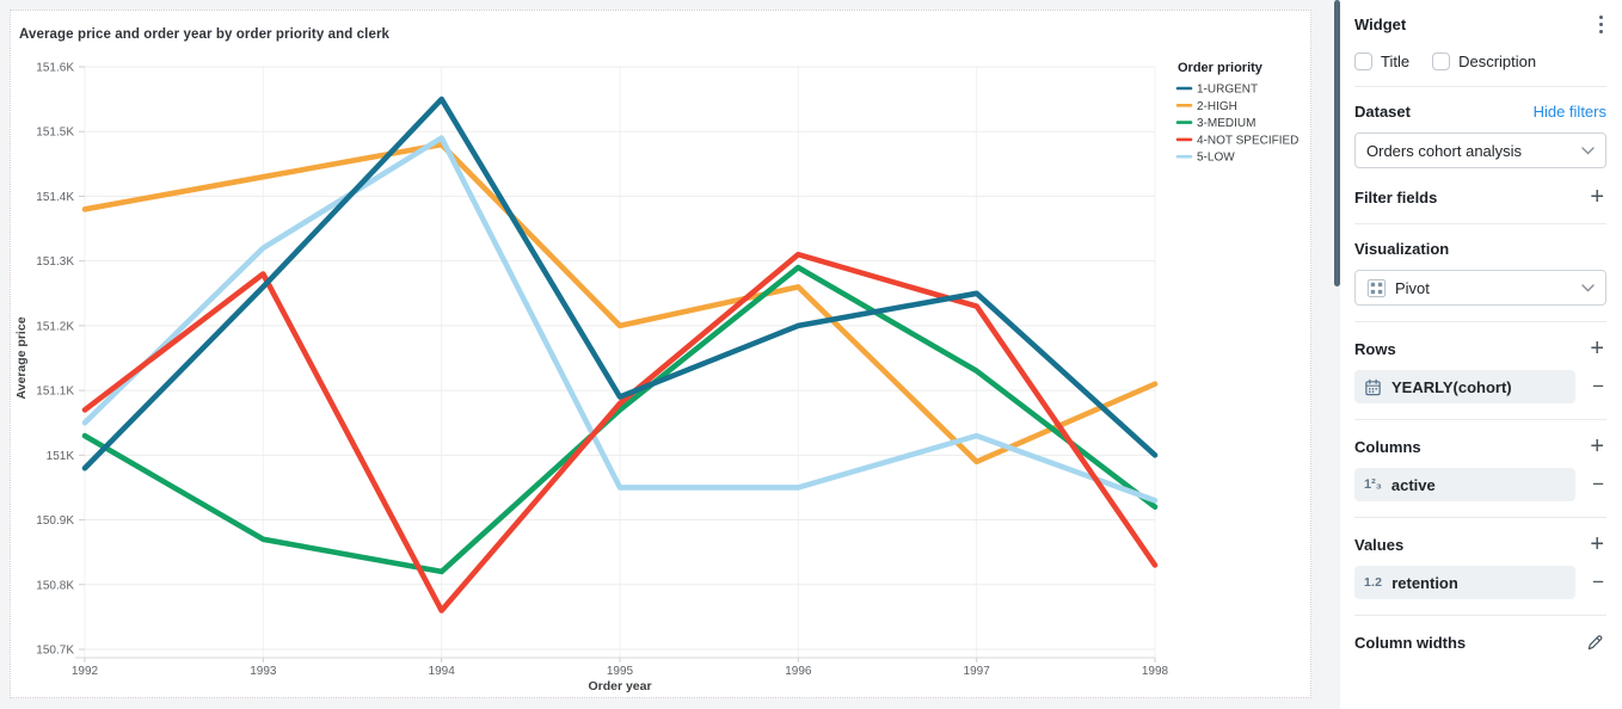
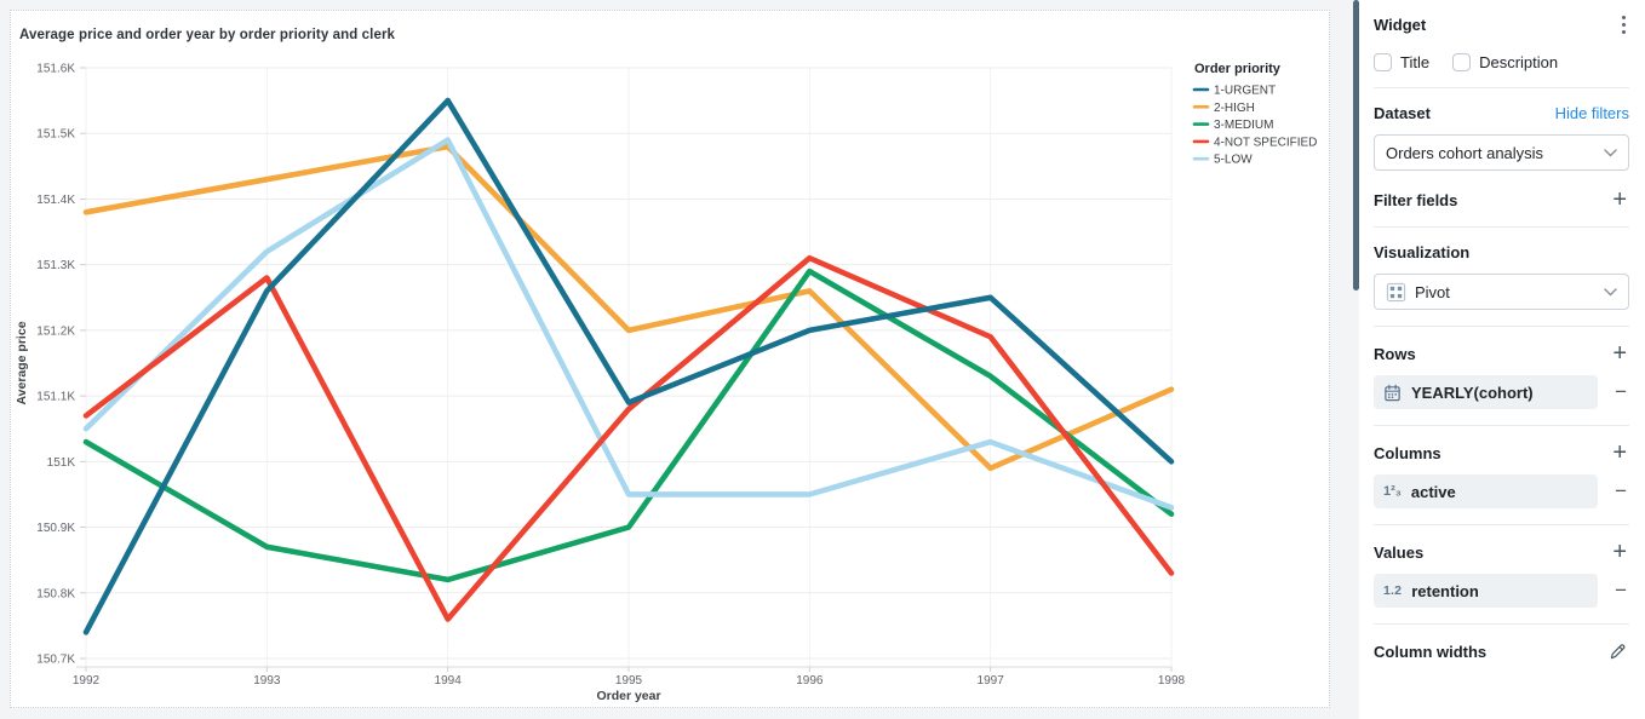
1-URGENT/1992: 150.98K -> 150.74K
3-MEDIUM/1995: 151.07K -> 150.90K
4-NOT SPECIFIED/1997: 151.23K -> 151.19K
